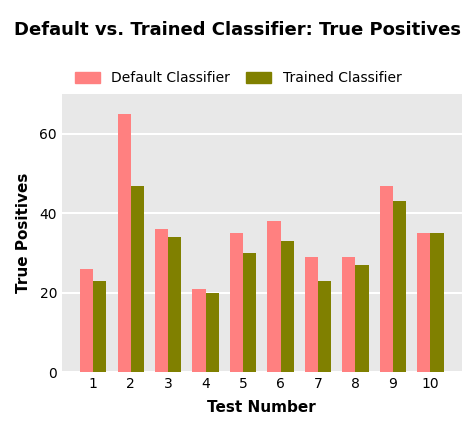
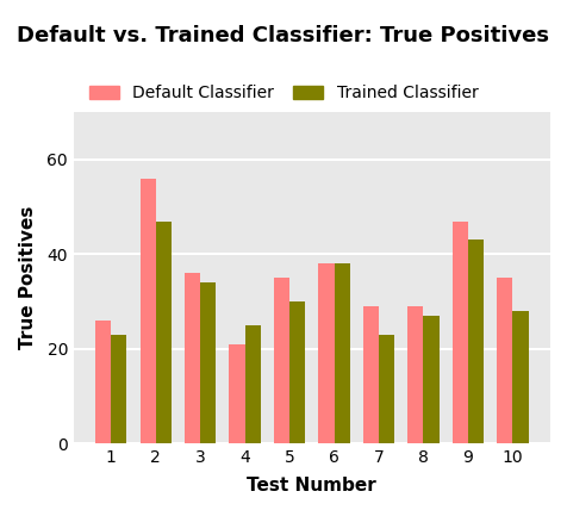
Default Classifier/2: 65 -> 56
Trained Classifier/4: 20 -> 25
Trained Classifier/6: 33 -> 38
Trained Classifier/10: 35 -> 28
